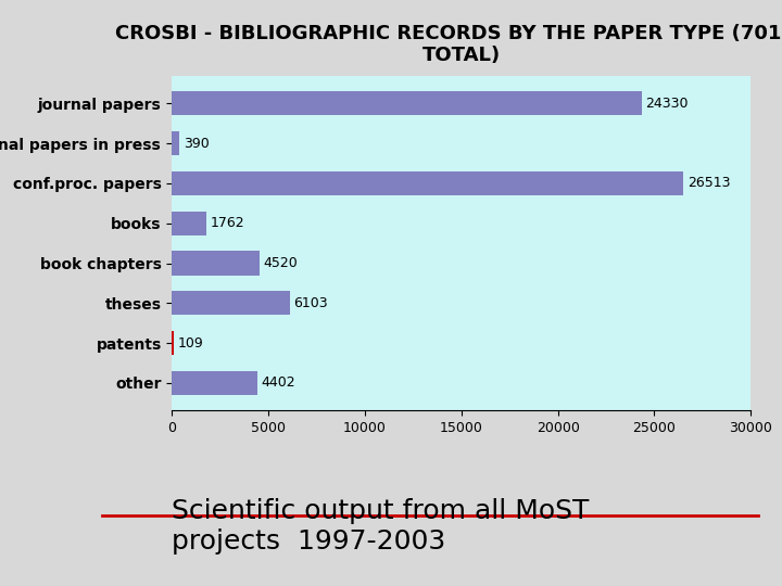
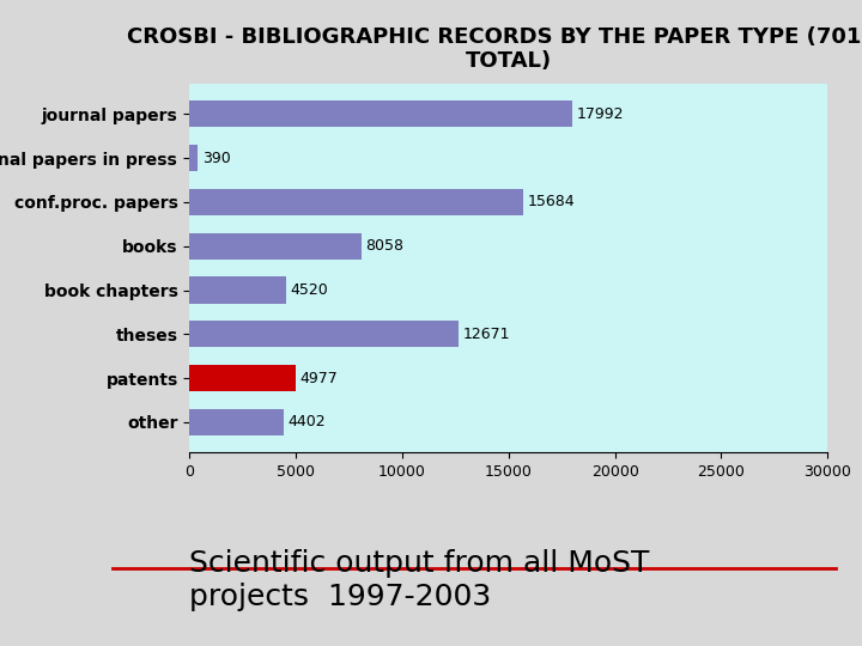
journal papers: 24330 -> 17992
conf.proc. papers: 26513 -> 15684
books: 1762 -> 8058
theses: 6103 -> 12671
patents: 109 -> 4977
